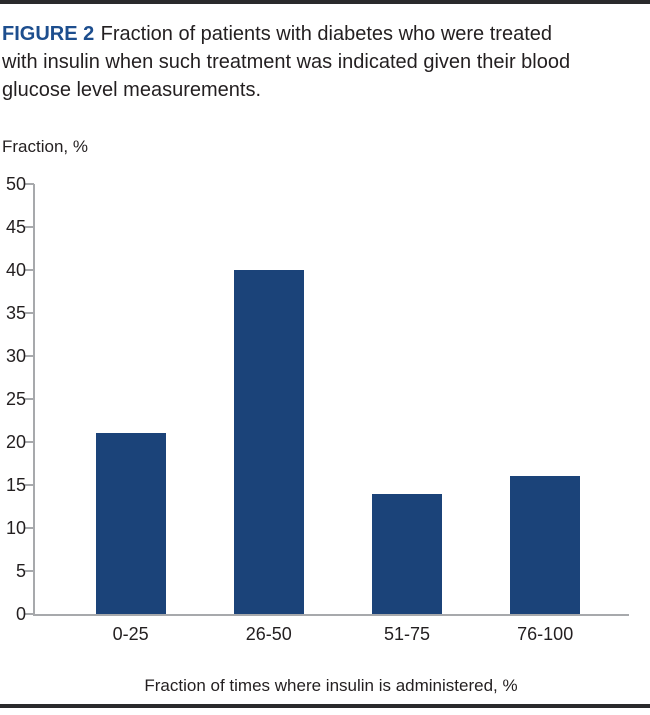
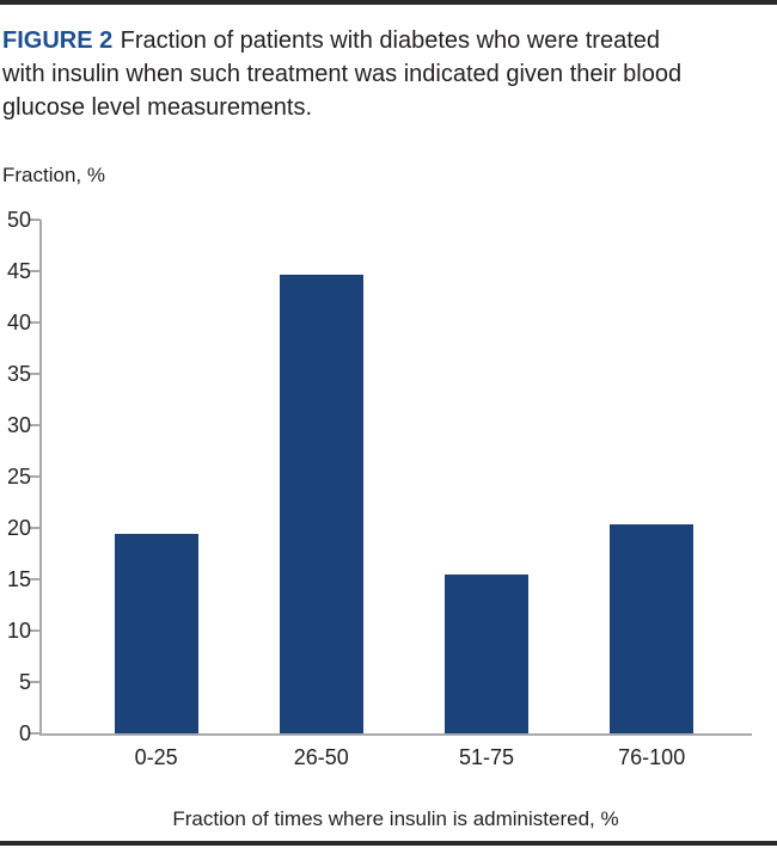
0-25: 21 -> 19
26-50: 40 -> 45
51-75: 14 -> 16
76-100: 16 -> 20
